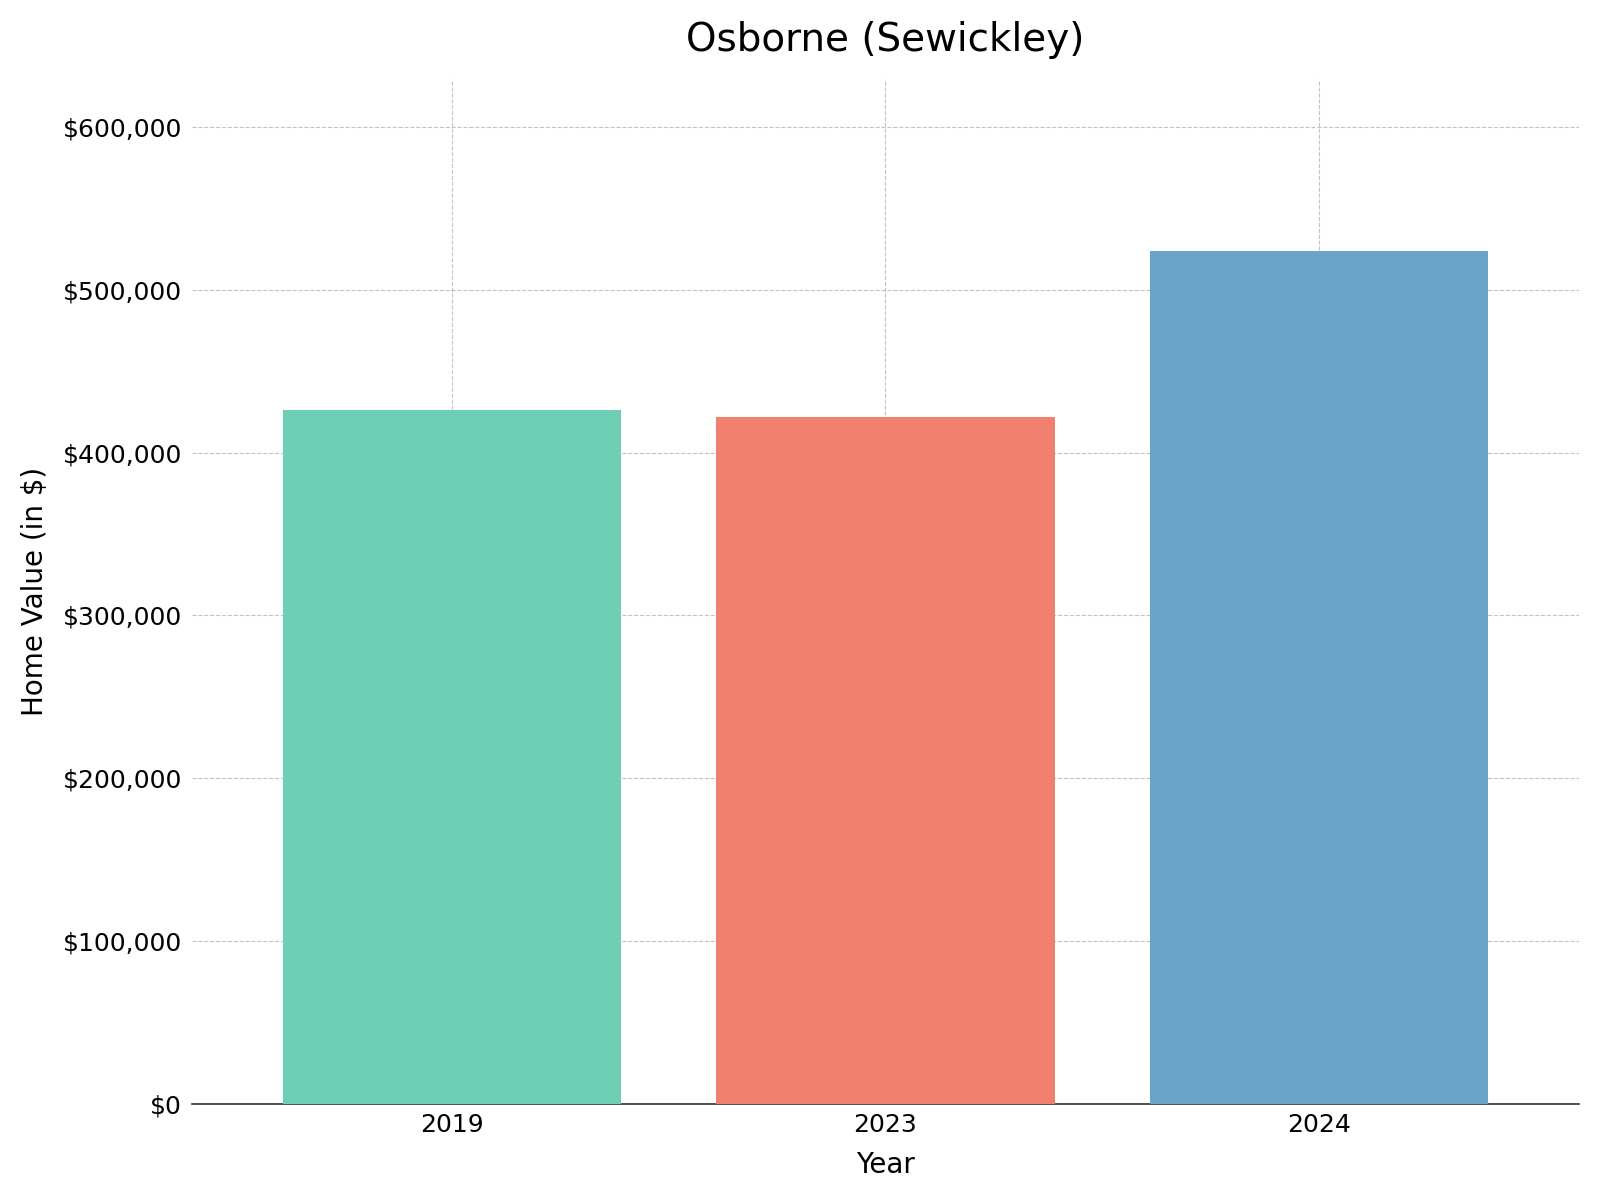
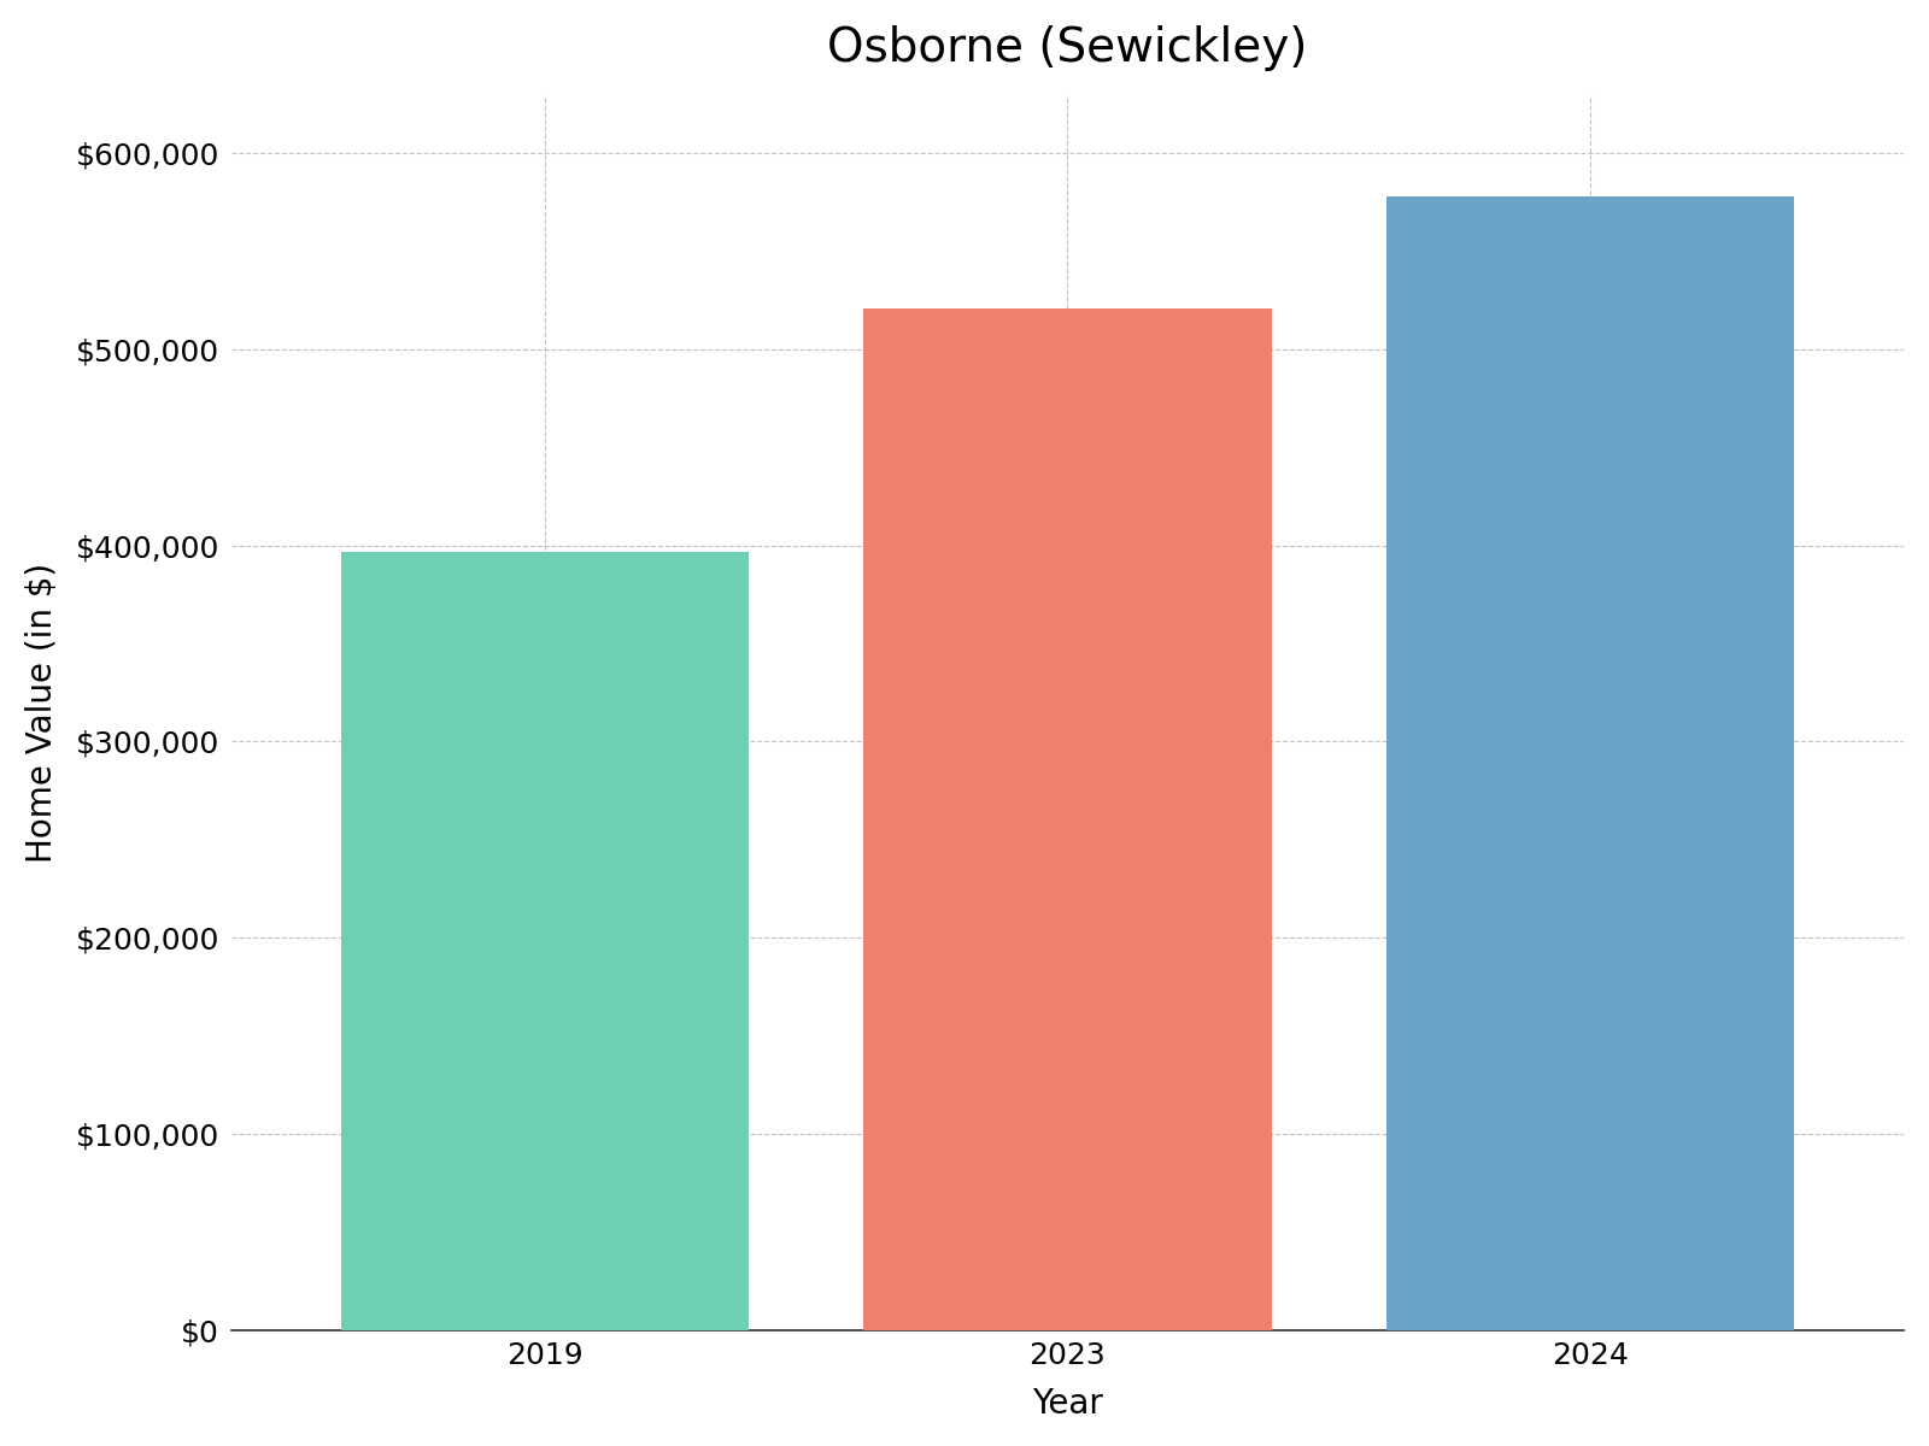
2019: $426,000 -> $397,000
2023: $422,000 -> $521,000
2024: $524,000 -> $578,000
